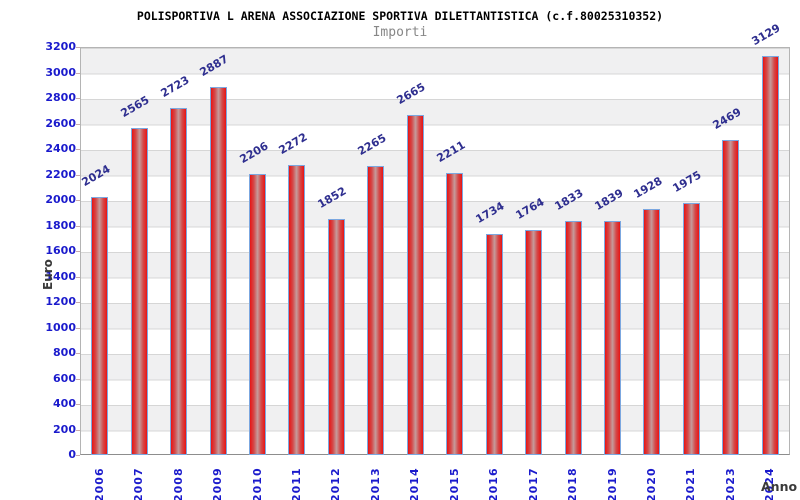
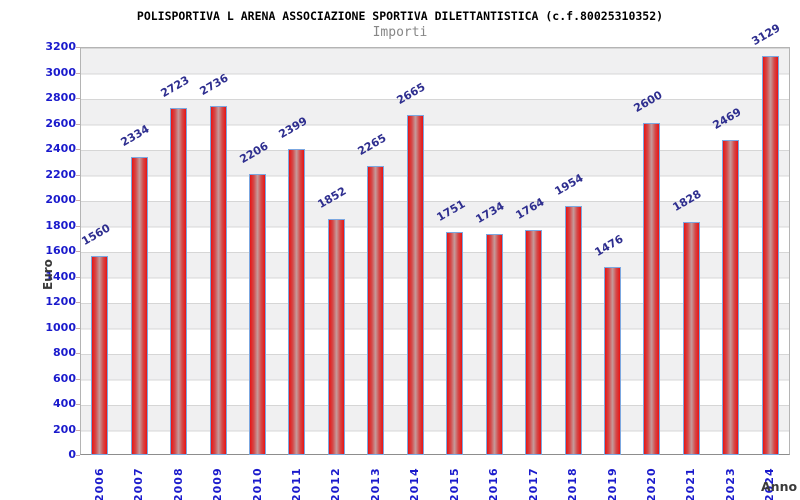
2006: 2024 -> 1560
2007: 2565 -> 2334
2009: 2887 -> 2736
2011: 2272 -> 2399
2015: 2211 -> 1751
2018: 1833 -> 1954
2019: 1839 -> 1476
2020: 1928 -> 2600
2021: 1975 -> 1828
